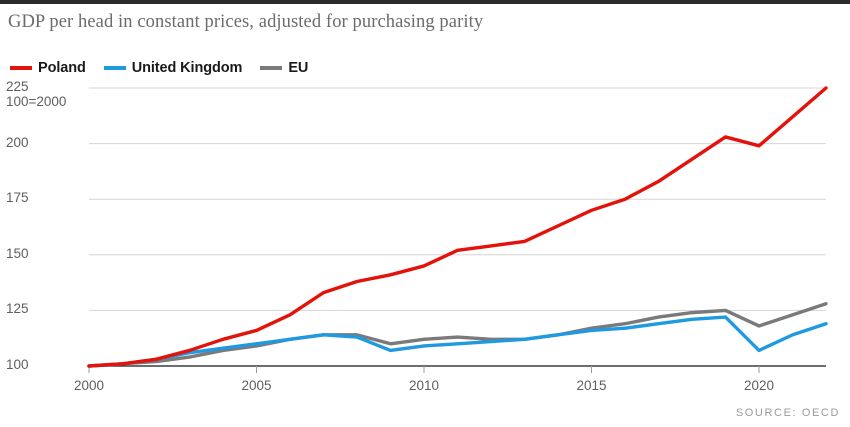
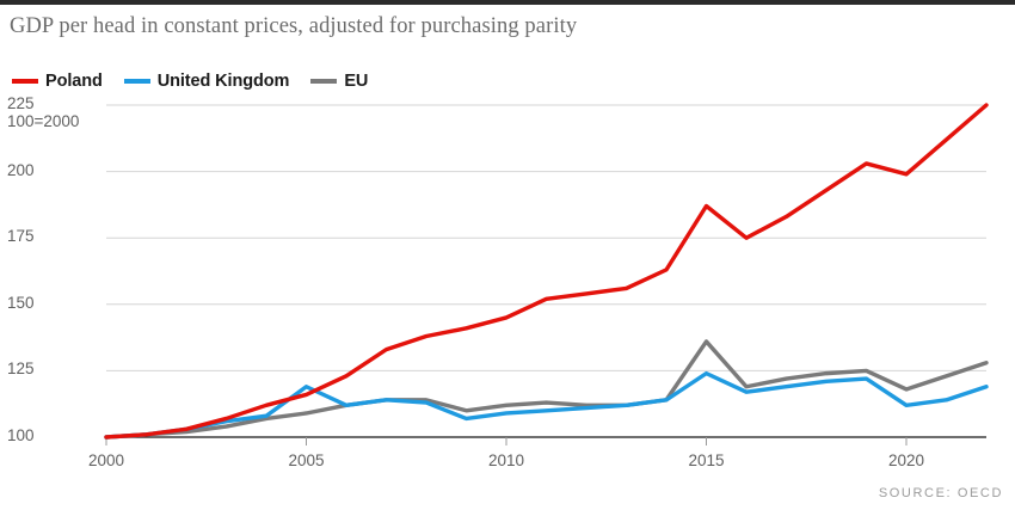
United Kingdom/2005: 110 -> 119
Poland/2015: 170 -> 187
United Kingdom/2015: 116 -> 124
EU/2015: 117 -> 136
United Kingdom/2020: 107 -> 112
